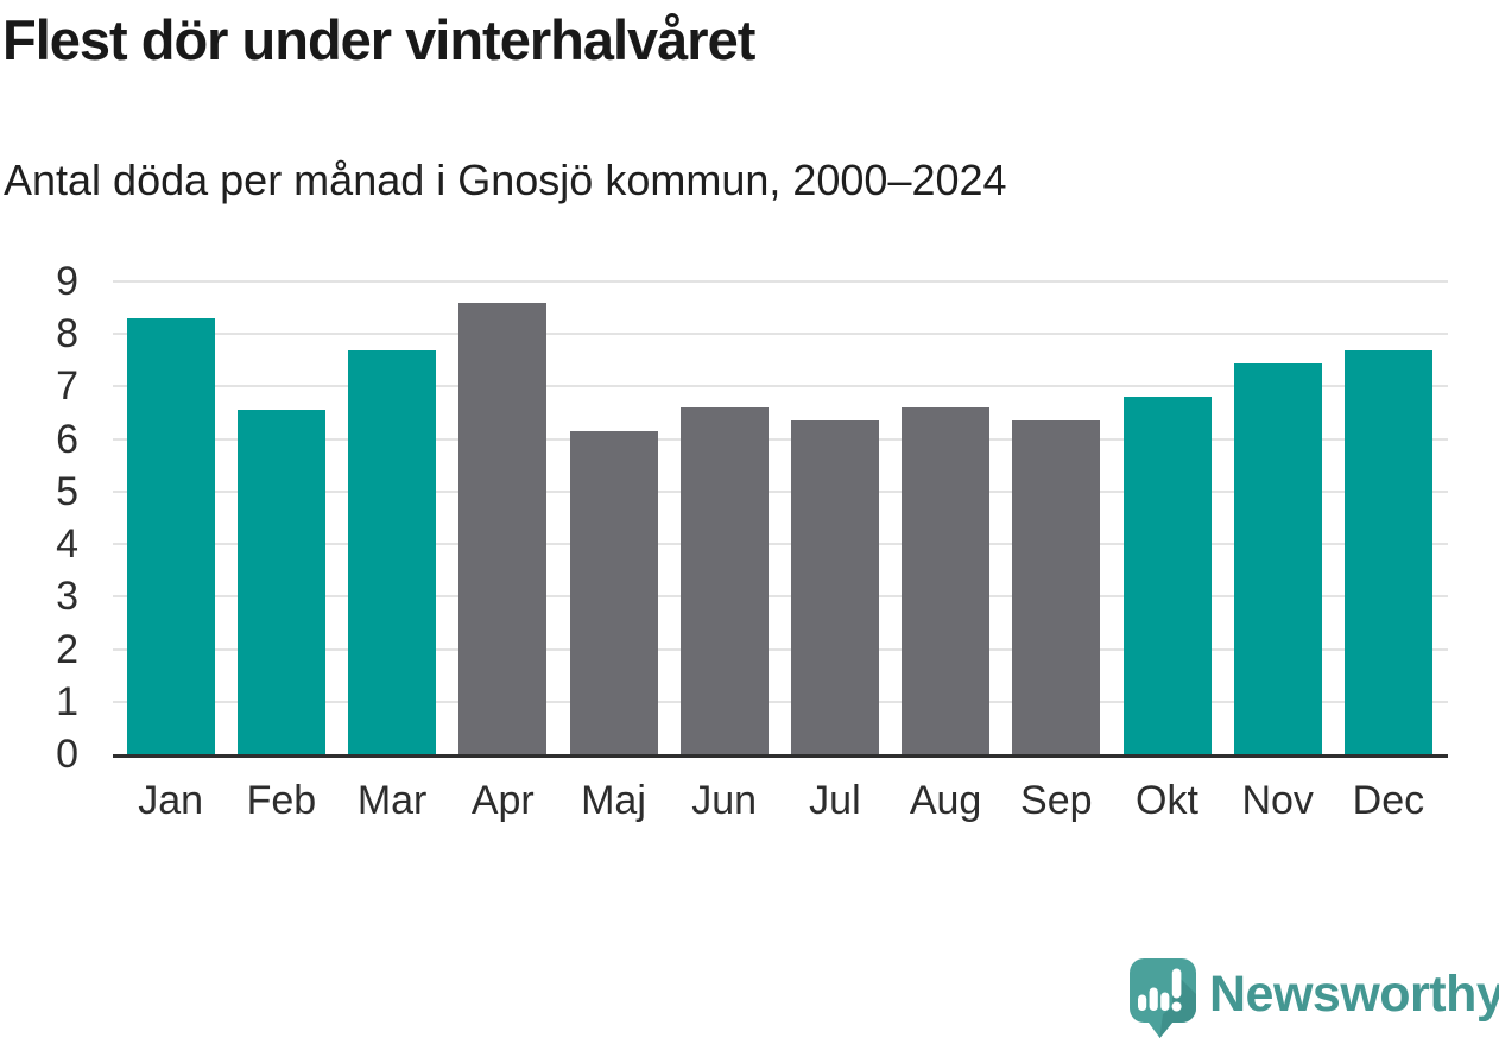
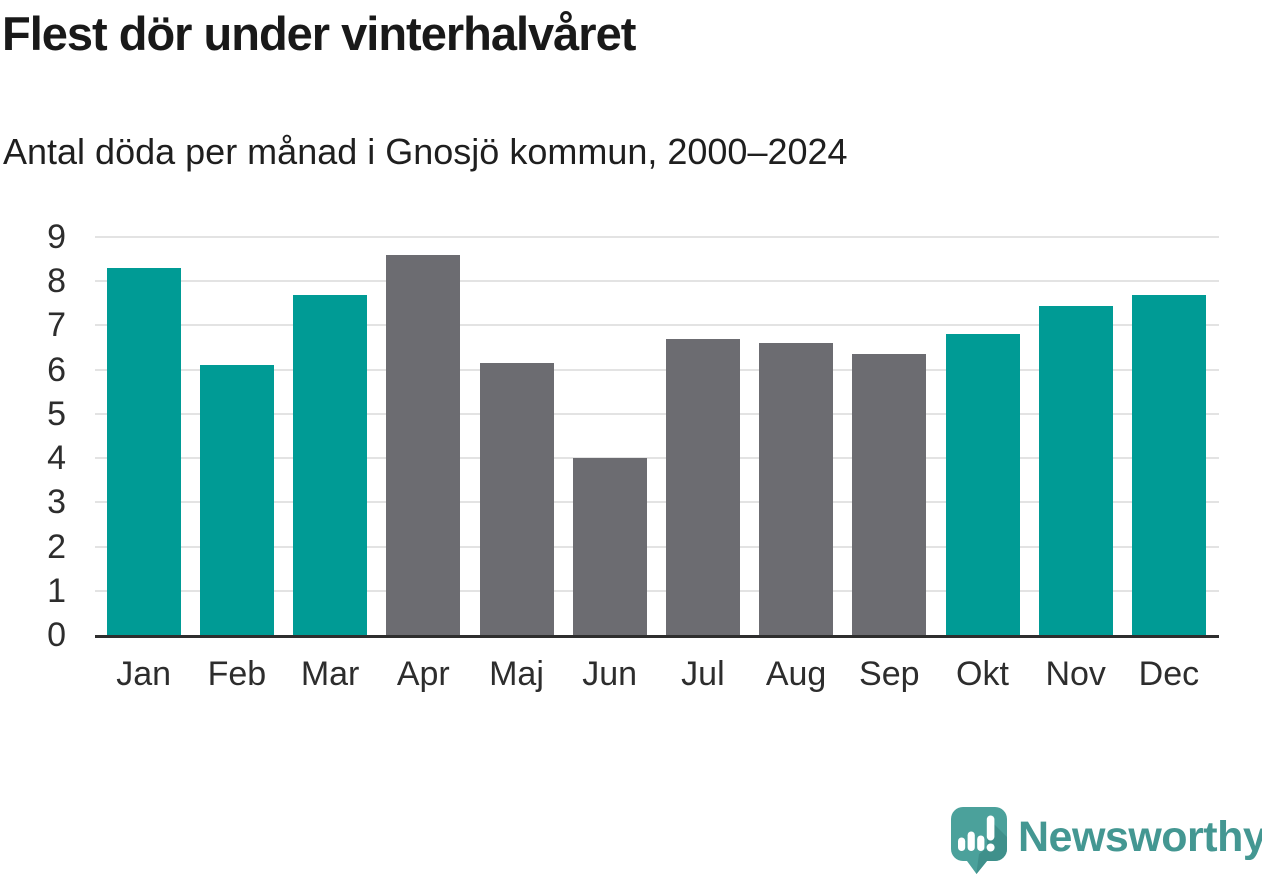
Feb: 6.5 -> 6.1
Jun: 6.6 -> 4.0
Jul: 6.3 -> 6.7
